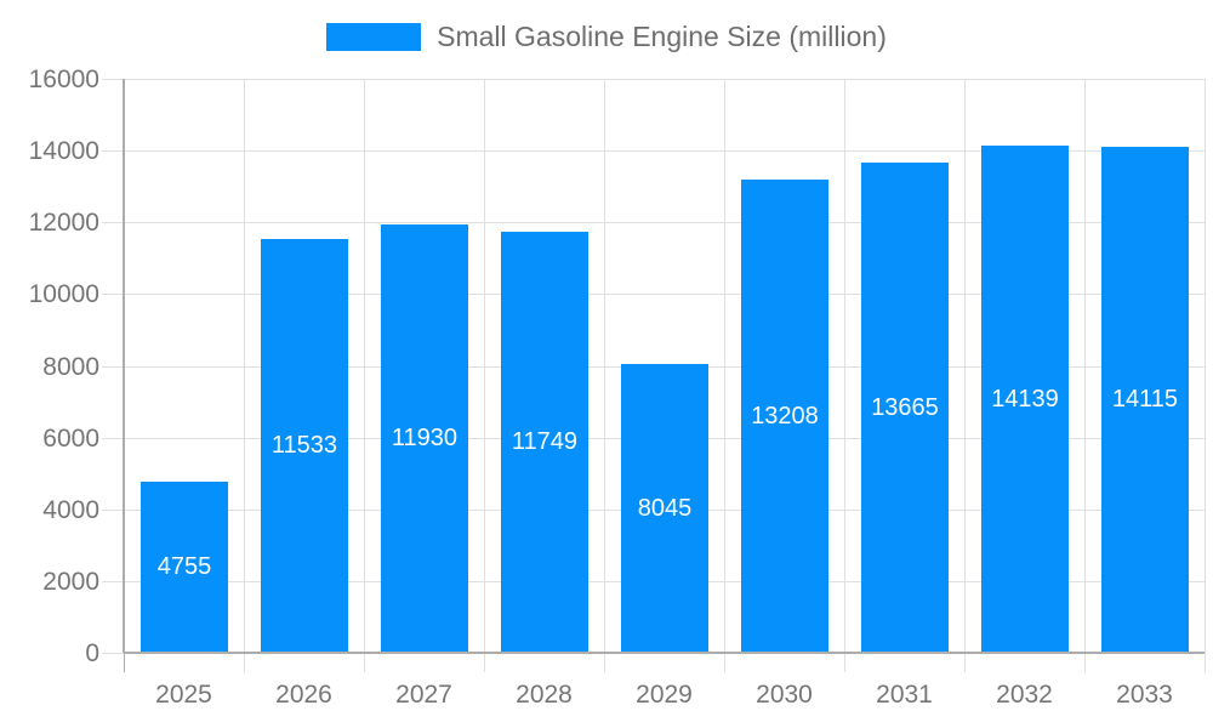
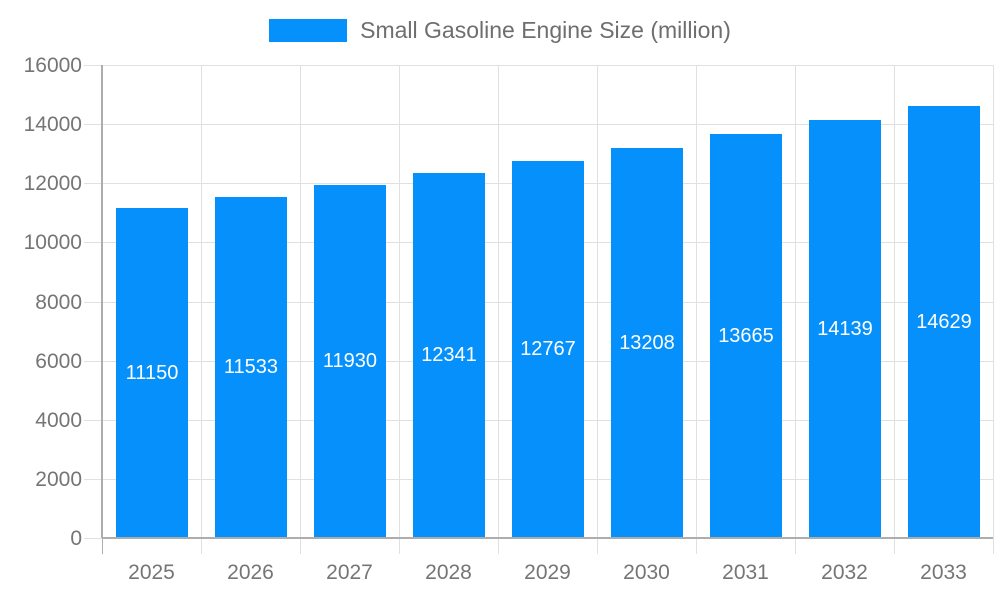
2025: 4755 -> 11150
2028: 11749 -> 12341
2029: 8045 -> 12767
2033: 14115 -> 14629
